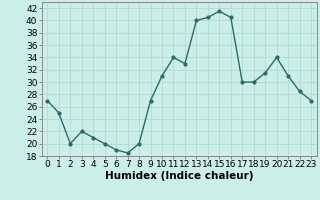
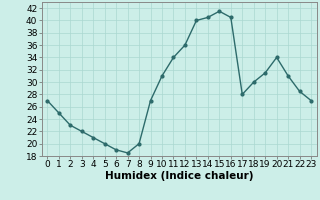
2: 20.0 -> 23.0
12: 33.0 -> 36.0
17: 30.0 -> 28.0
